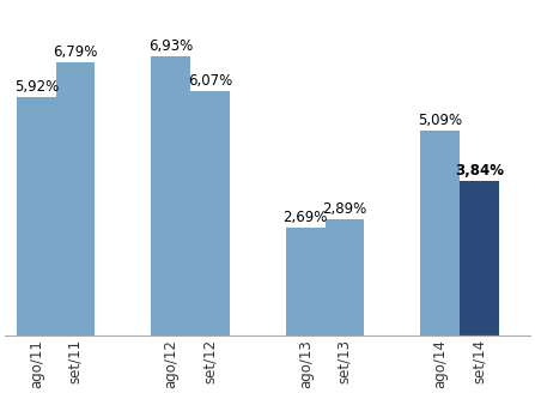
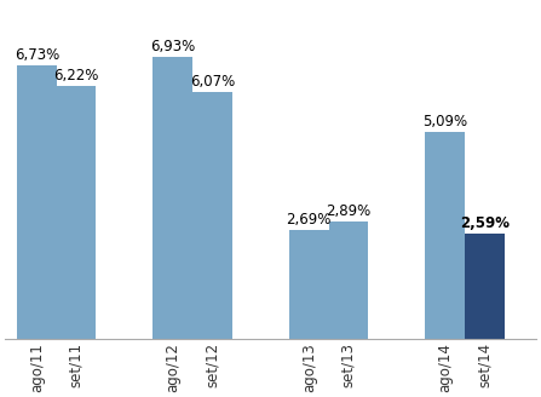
ago/11: 5,92% -> 6,73%
set/11: 6,79% -> 6,22%
set/14: 3,84% -> 2,59%
